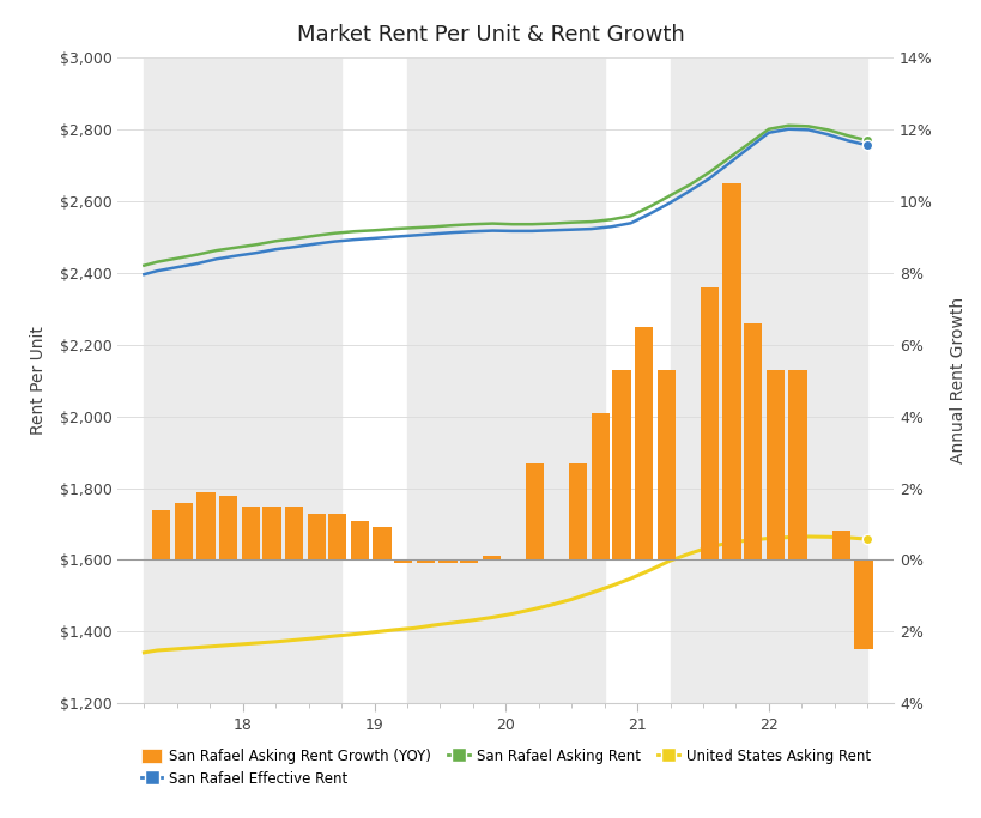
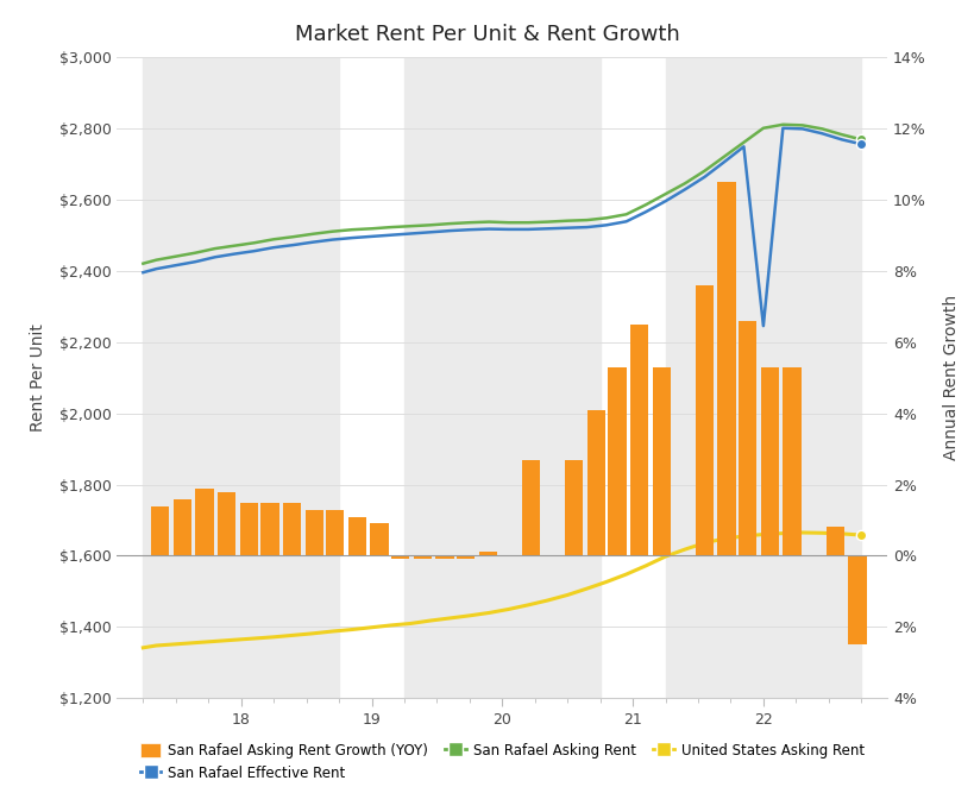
San Rafael Effective Rent/22: $2,790 -> $2,245
